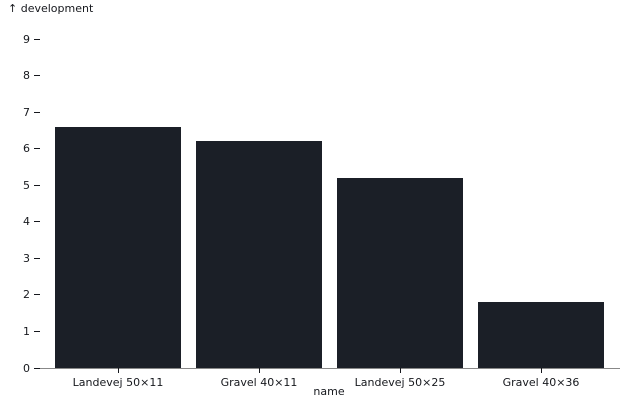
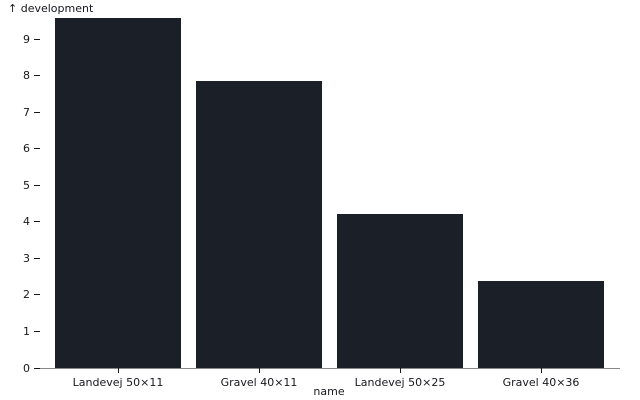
Landevej 50×11: 6.6 -> 9.6
Gravel 40×11: 6.2 -> 7.8
Landevej 50×25: 5.2 -> 4.2
Gravel 40×36: 1.8 -> 2.4
